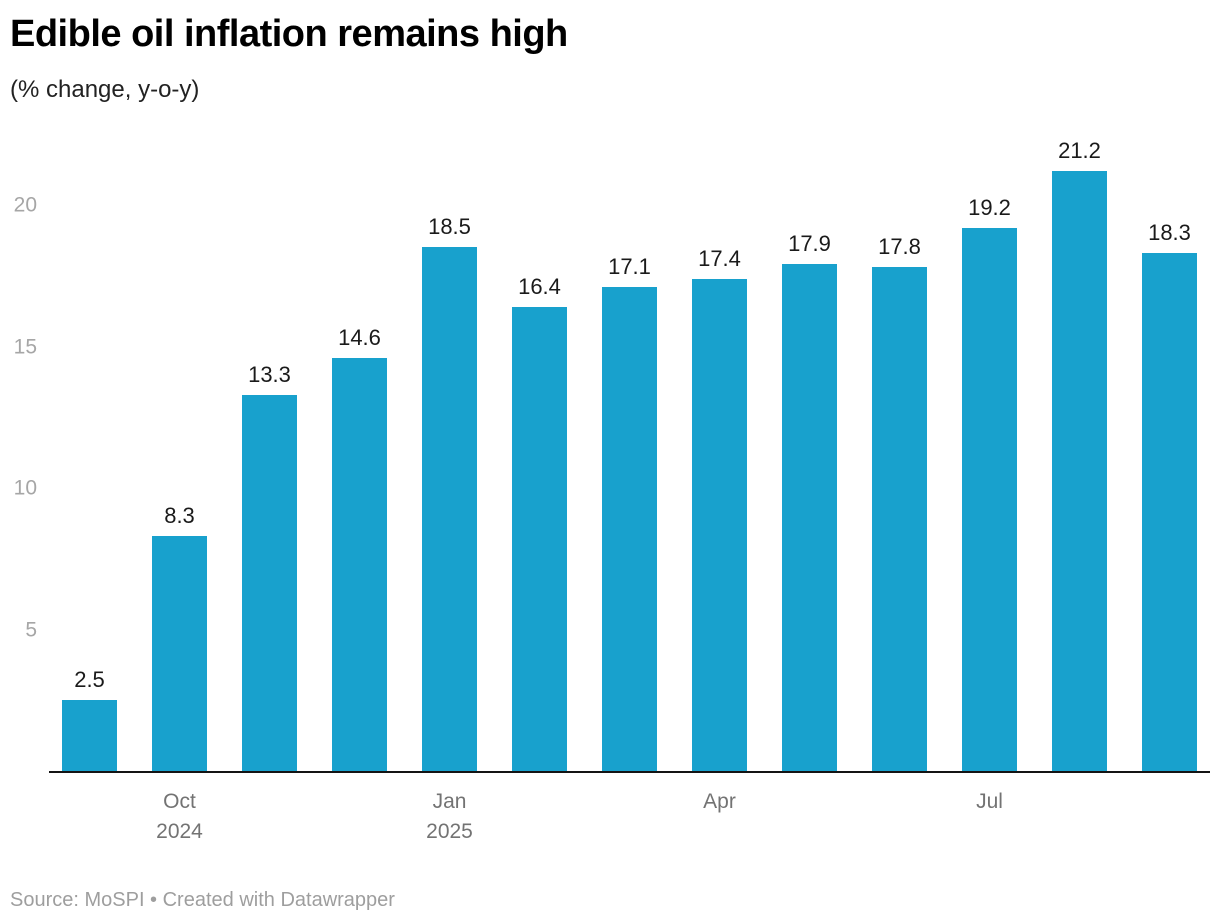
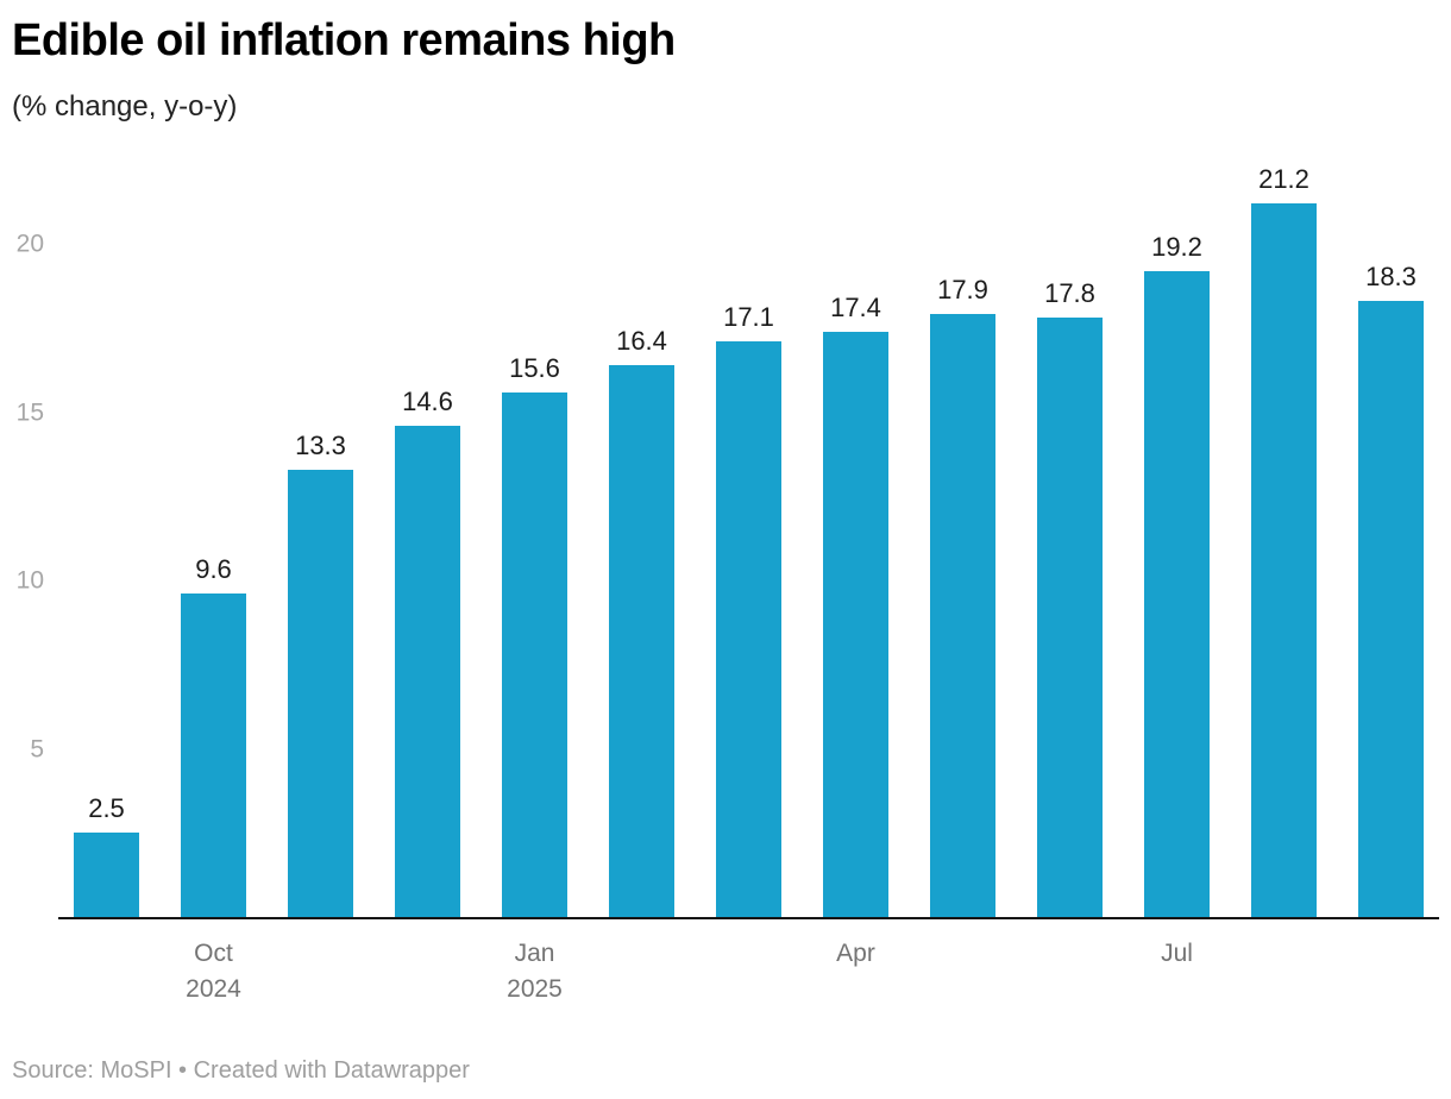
Oct 2024: 8.3 -> 9.6
Jan 2025: 18.5 -> 15.6
